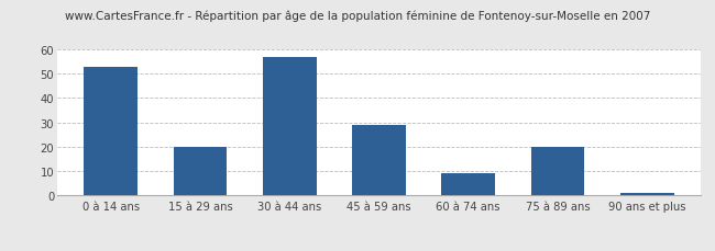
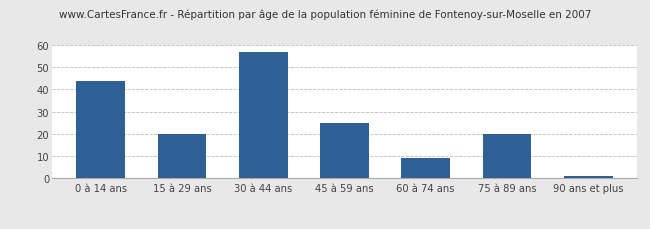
0 à 14 ans: 53 -> 44
45 à 59 ans: 29 -> 25
